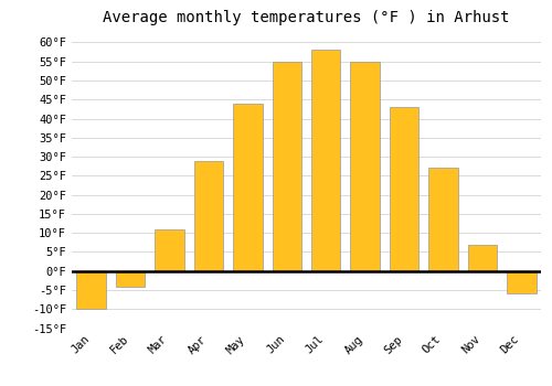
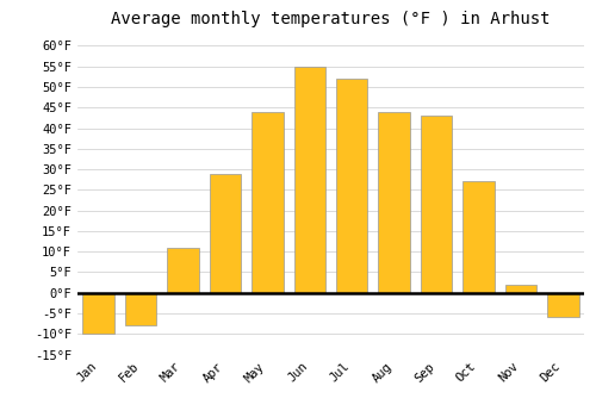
Feb: -4°F -> -8°F
Jul: 58°F -> 52°F
Aug: 55°F -> 44°F
Nov: 7°F -> 2°F
